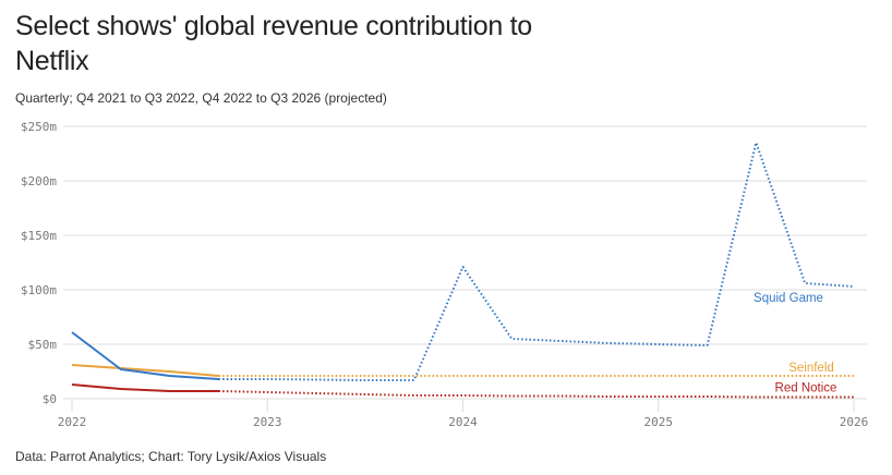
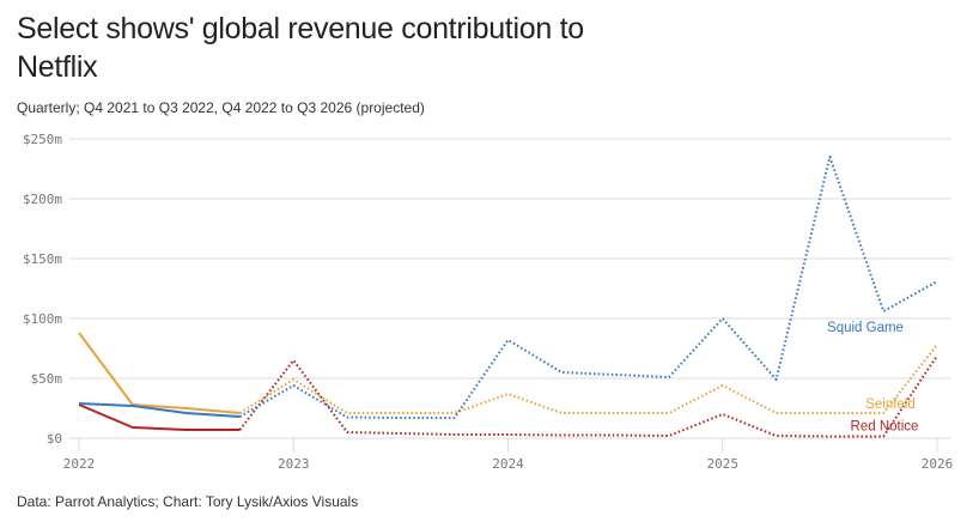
Squid Game/2022: $61m -> $29m
Seinfeld/2022: $31m -> $88m
Red Notice/2022: $13m -> $28m
Squid Game/2023: $18m -> $44m
Seinfeld/2023: $21m -> $49m
Red Notice/2023: $6m -> $65m
Squid Game/2024: $121m -> $82m
Seinfeld/2024: $21m -> $37m
Squid Game/2025: $50m -> $100m
Seinfeld/2025: $21m -> $44m
Red Notice/2025: $2m -> $20m
Squid Game/2026: $103m -> $131m
Seinfeld/2026: $21m -> $78m
Red Notice/2026: $2m -> $69m
